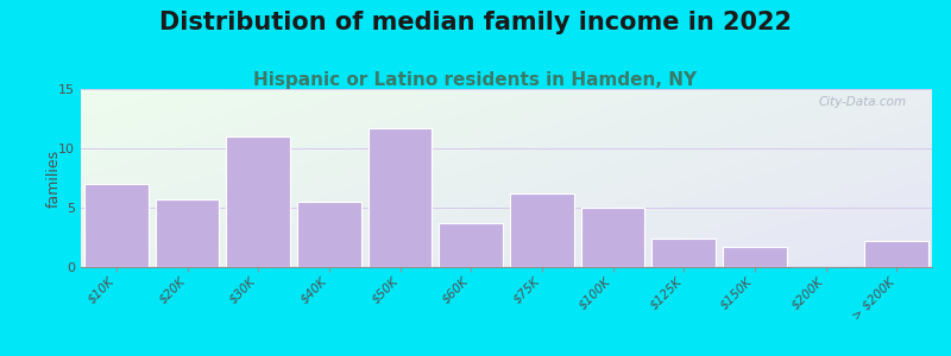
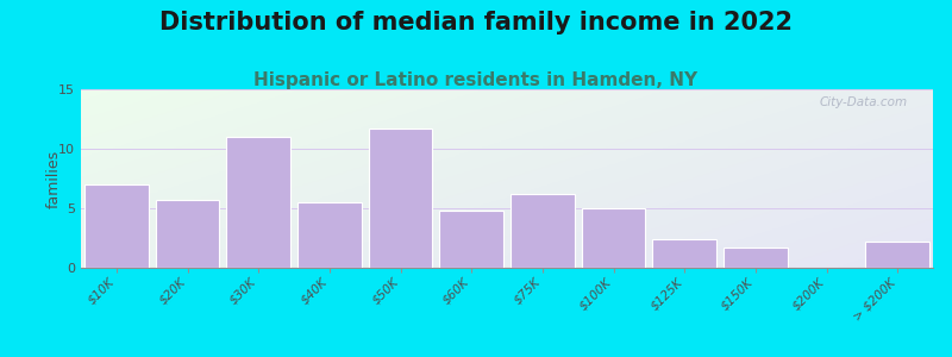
$60K: 3.7 -> 4.8
